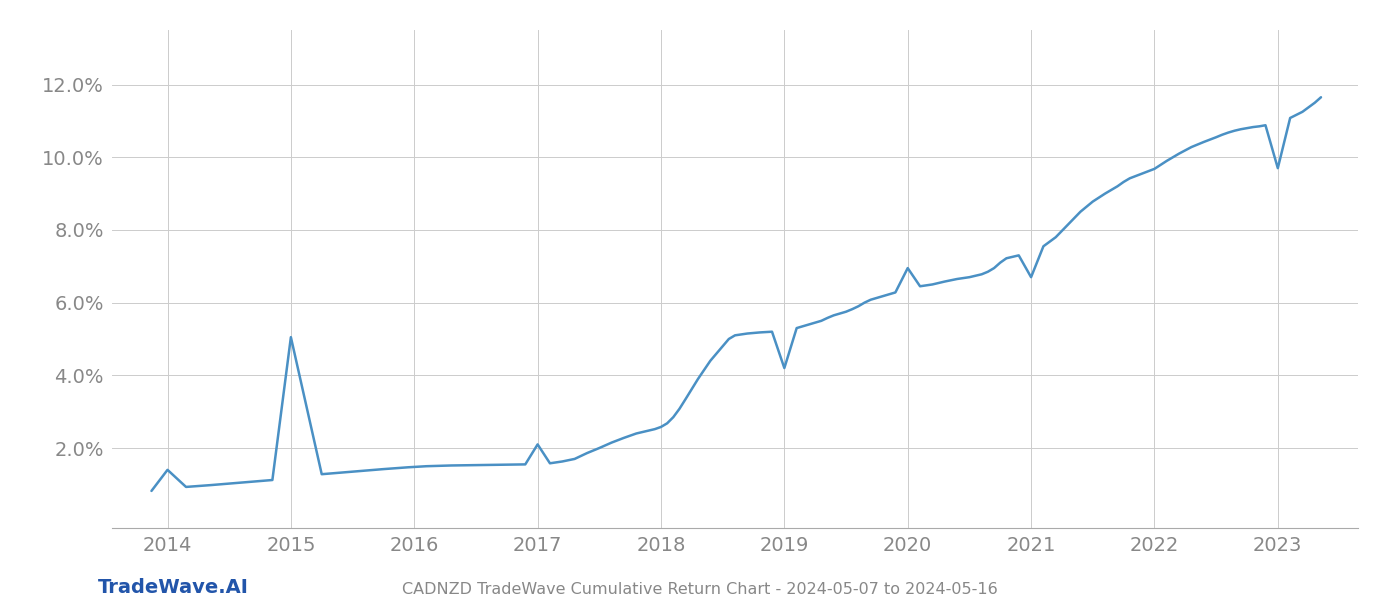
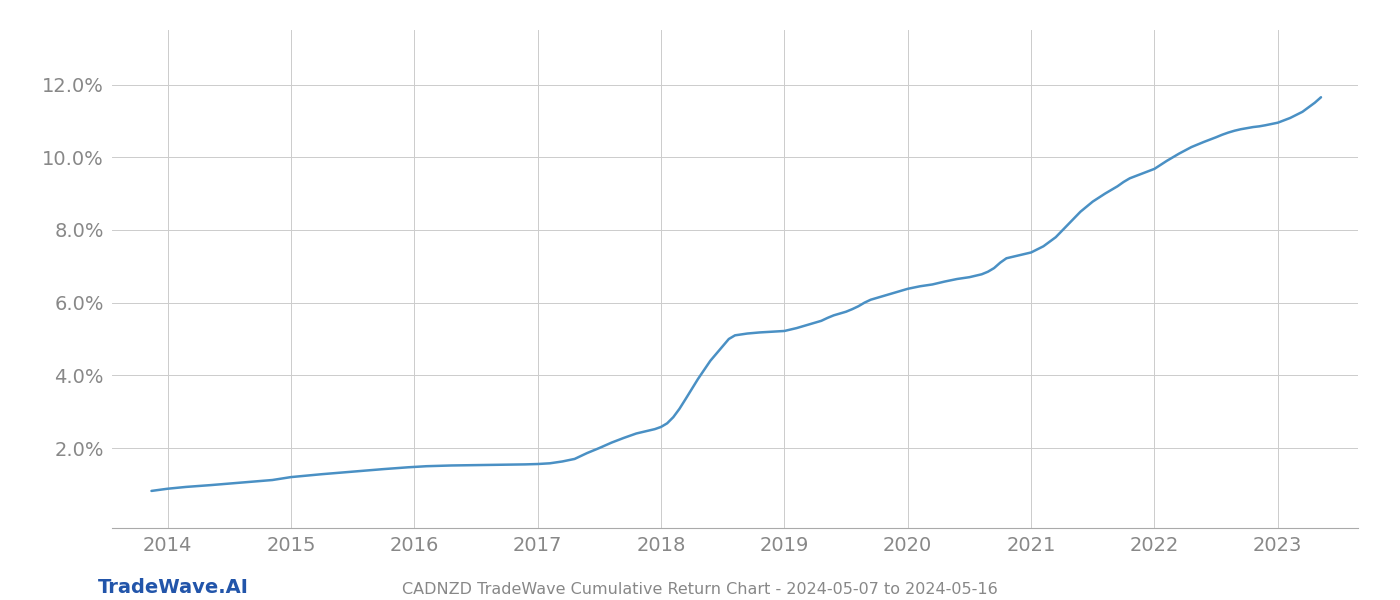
2014: 1.40% -> 0.88%
2015: 5.05% -> 1.20%
2017: 2.10% -> 1.56%
2019: 4.20% -> 5.22%
2020: 6.95% -> 6.38%
2021: 6.70% -> 7.38%
2023: 9.70% -> 10.95%
